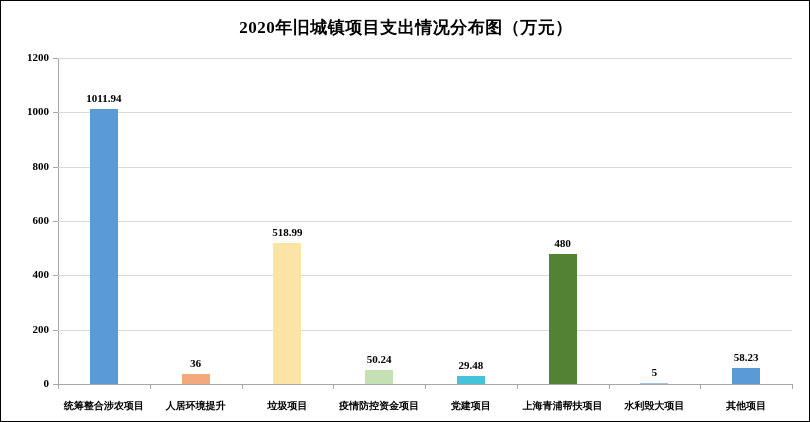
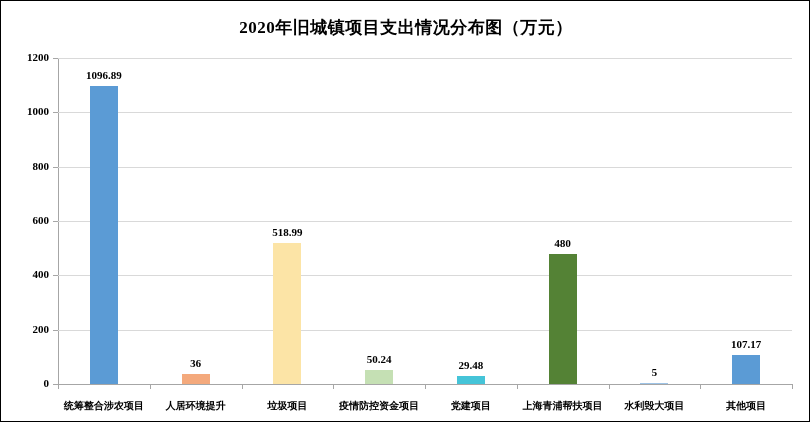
统筹整合涉农项目: 1011.94 -> 1096.89
其他项目: 58.23 -> 107.17
